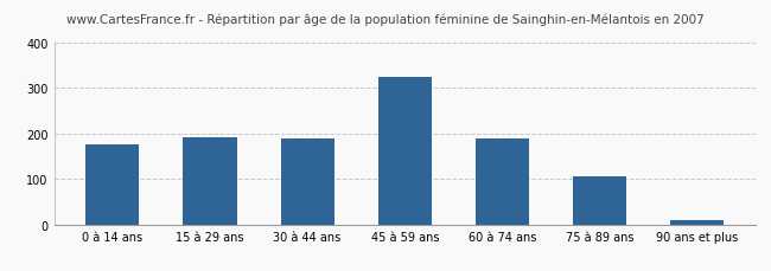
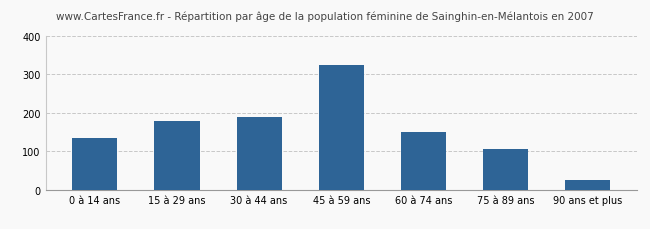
0 à 14 ans: 175 -> 135
15 à 29 ans: 193 -> 180
60 à 74 ans: 190 -> 150
90 ans et plus: 11 -> 25
